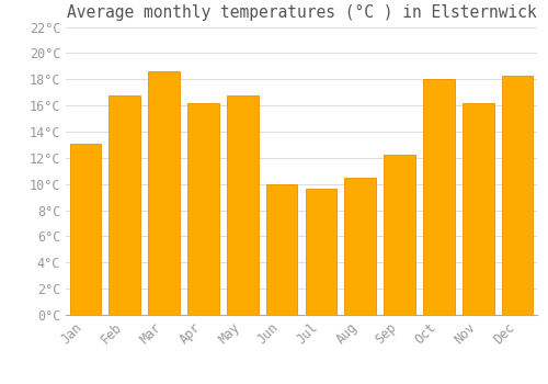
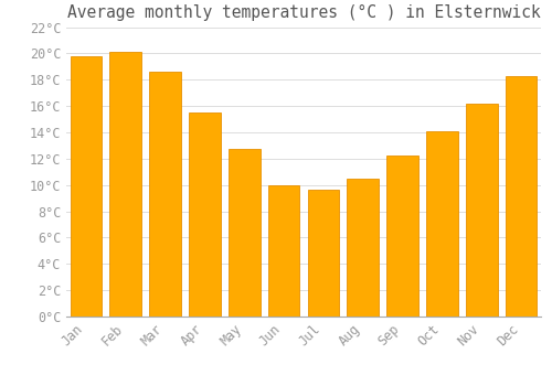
Jan: 13.1°C -> 19.8°C
Feb: 16.8°C -> 20.1°C
Apr: 16.2°C -> 15.5°C
May: 16.8°C -> 12.7°C
Oct: 18.0°C -> 14.1°C
